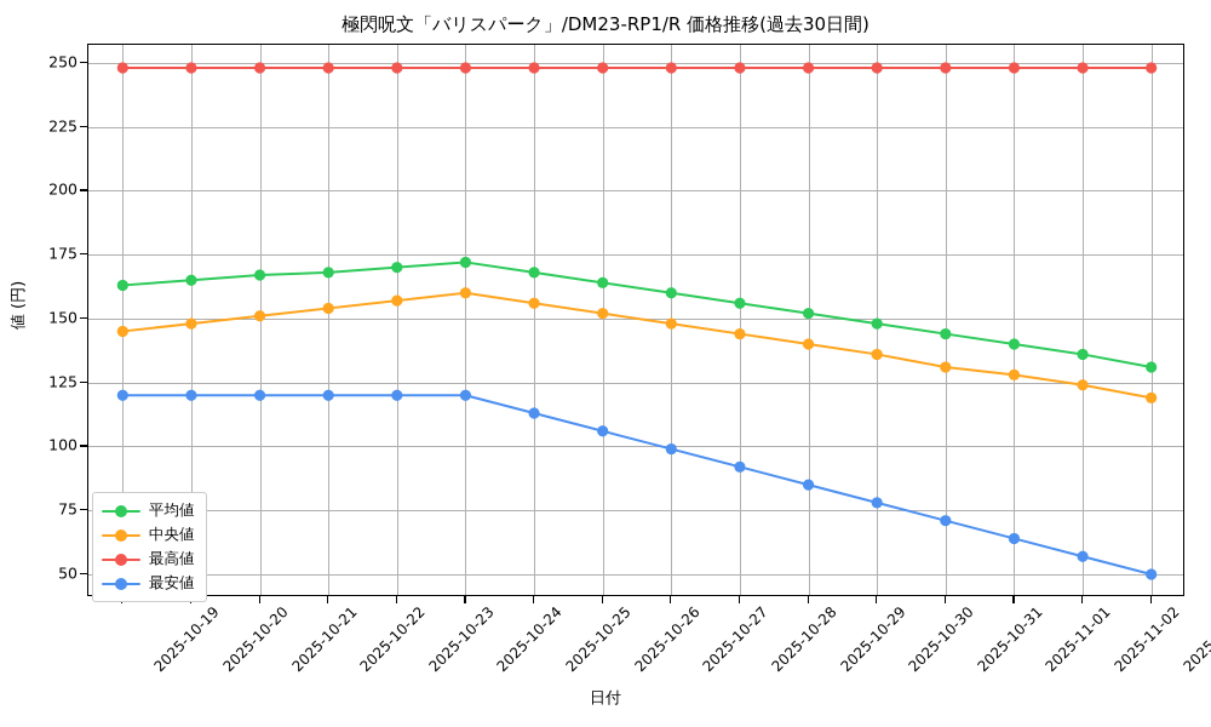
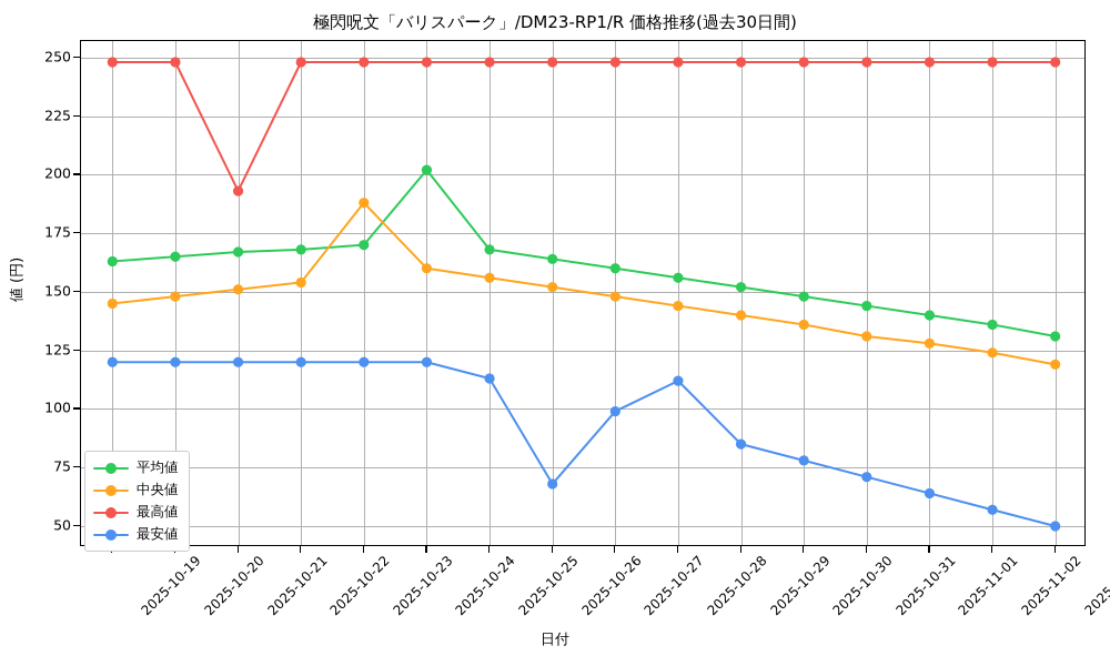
最高値/2025-10-21: 248 -> 193
中央値/2025-10-23: 157 -> 188
平均値/2025-10-24: 172 -> 202
最安値/2025-10-26: 106 -> 68
最安値/2025-10-28: 92 -> 112
